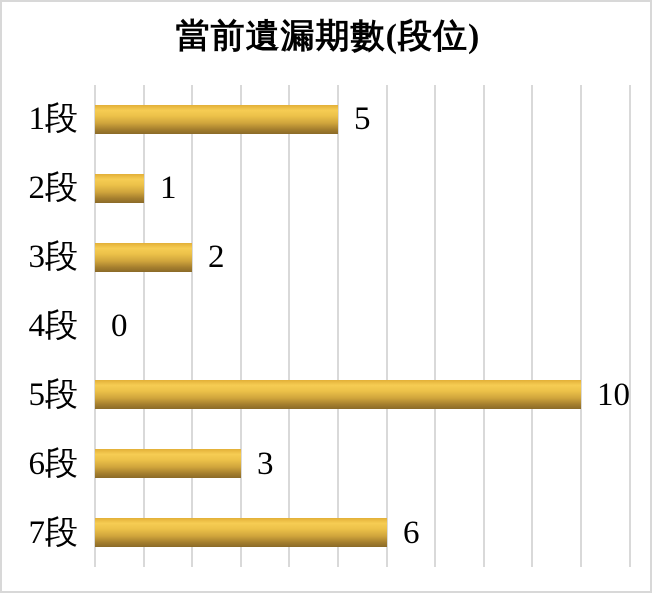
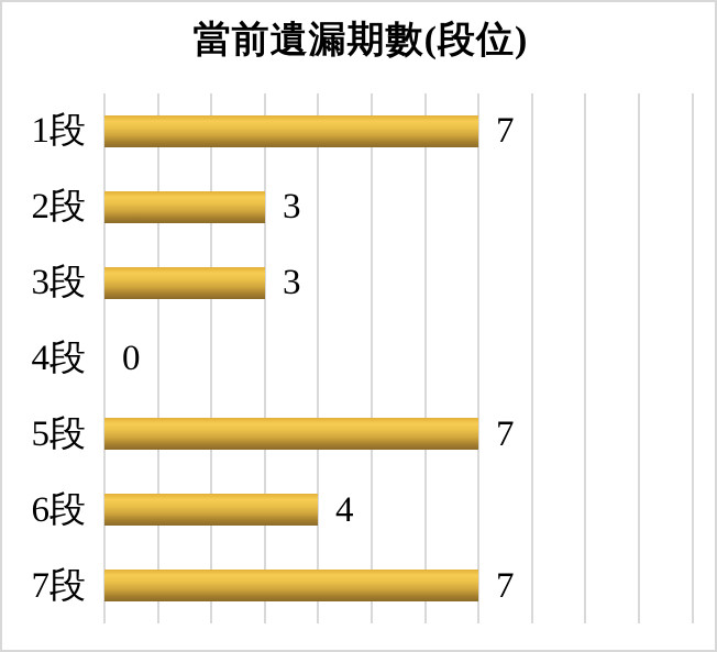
1段: 5 -> 7
2段: 1 -> 3
3段: 2 -> 3
5段: 10 -> 7
6段: 3 -> 4
7段: 6 -> 7
